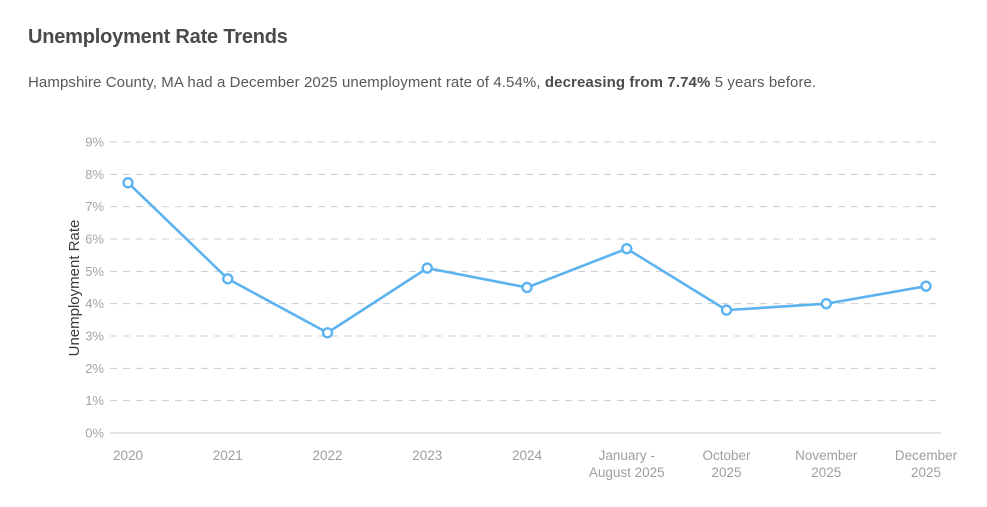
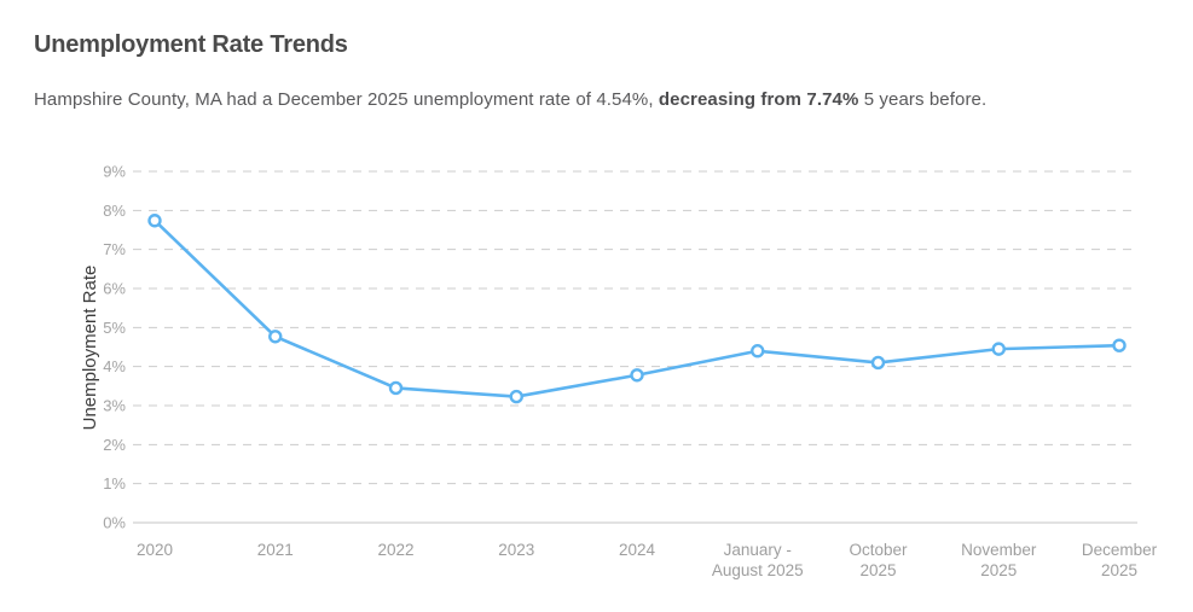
2022: 3.1% -> 3.5%
2023: 5.1% -> 3.2%
2024: 4.5% -> 3.8%
January - August 2025: 5.7% -> 4.4%
October 2025: 3.8% -> 4.1%
November 2025: 4.0% -> 4.5%
